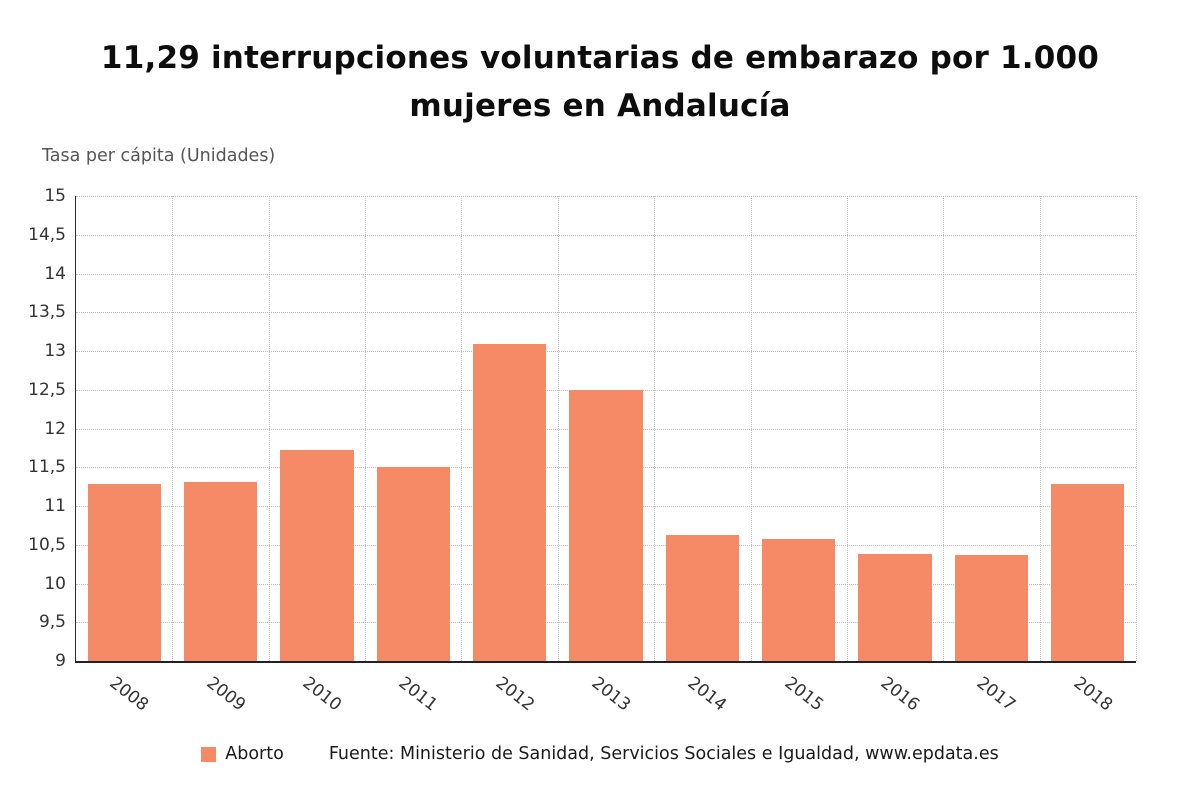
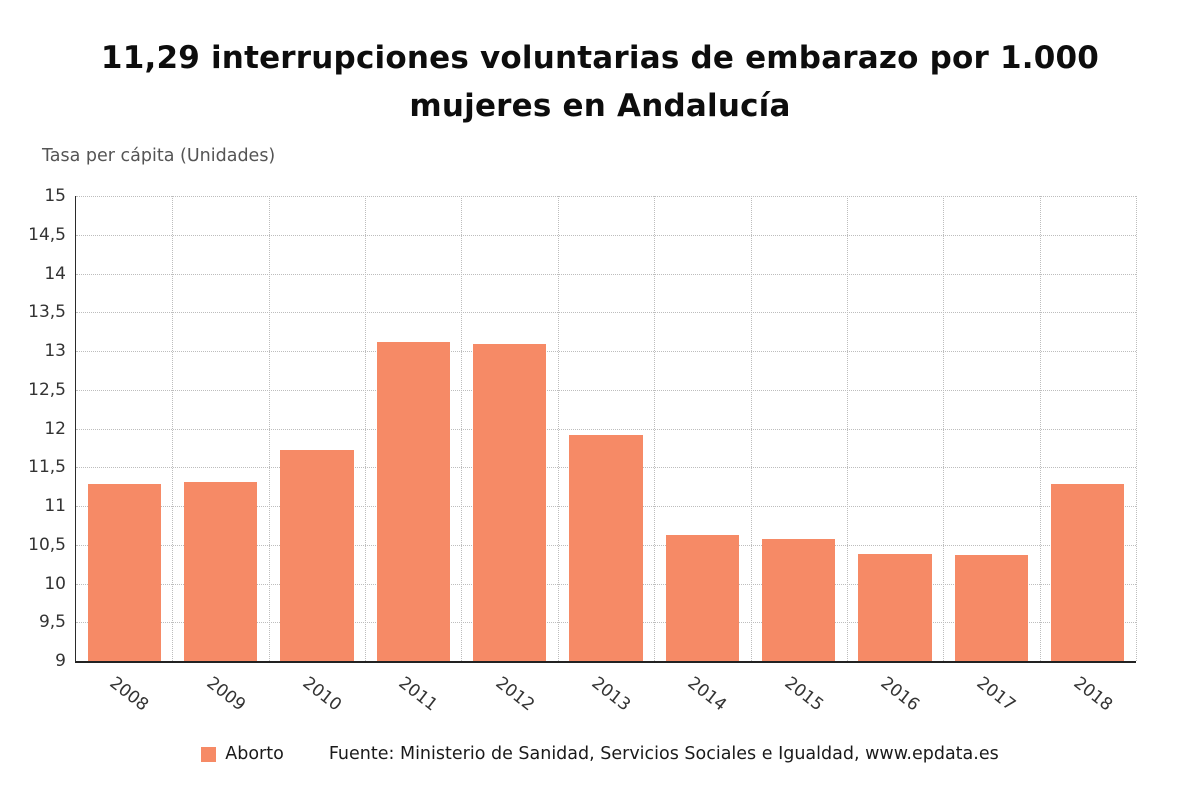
2011: 11.5 -> 13.1
2013: 12.5 -> 11.9
